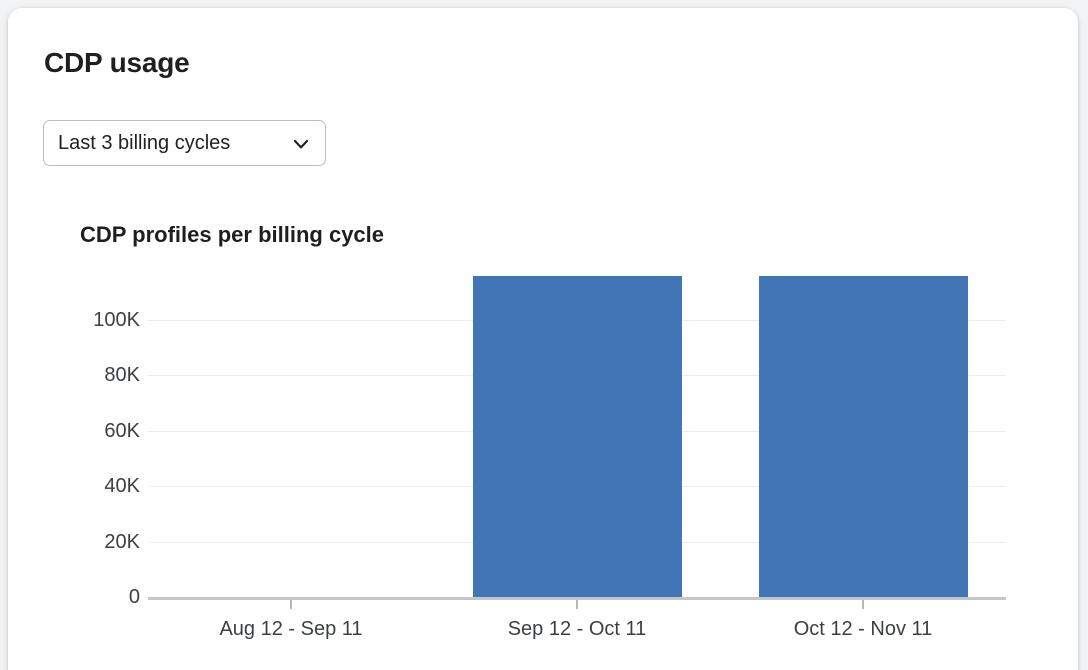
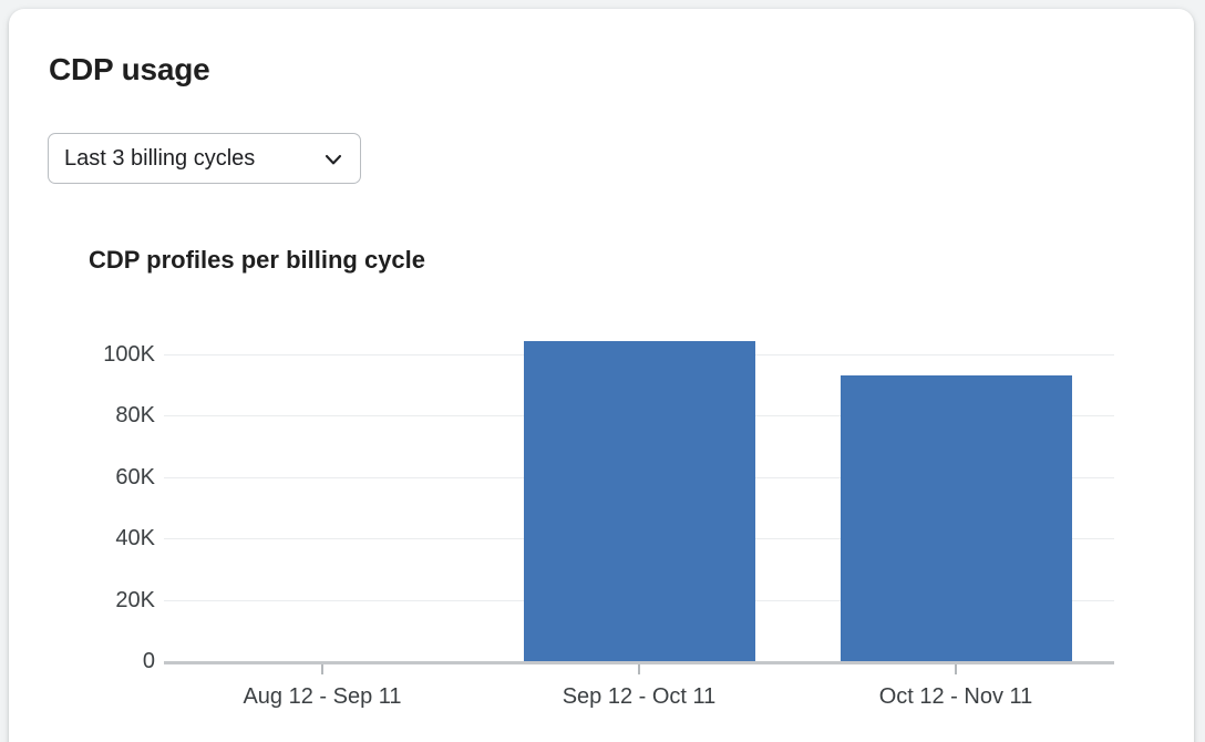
Sep 12 - Oct 11: 116K -> 104K
Oct 12 - Nov 11: 116K -> 93K
